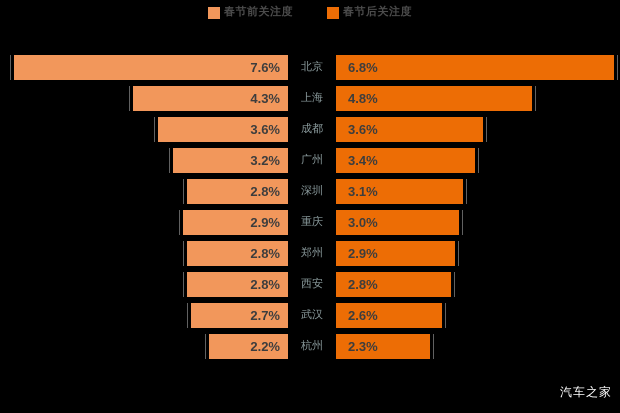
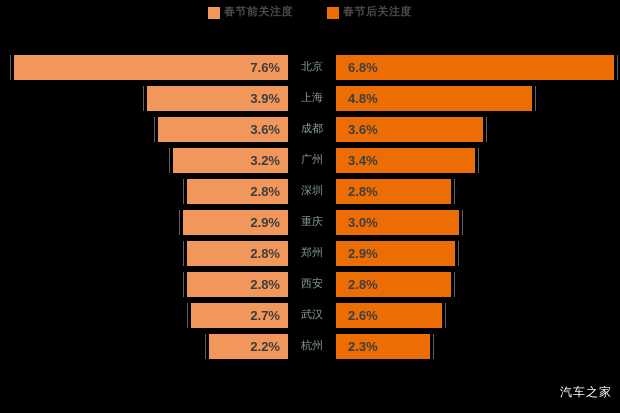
春节前关注度/上海: 4.3% -> 3.9%
春节后关注度/深圳: 3.1% -> 2.8%
